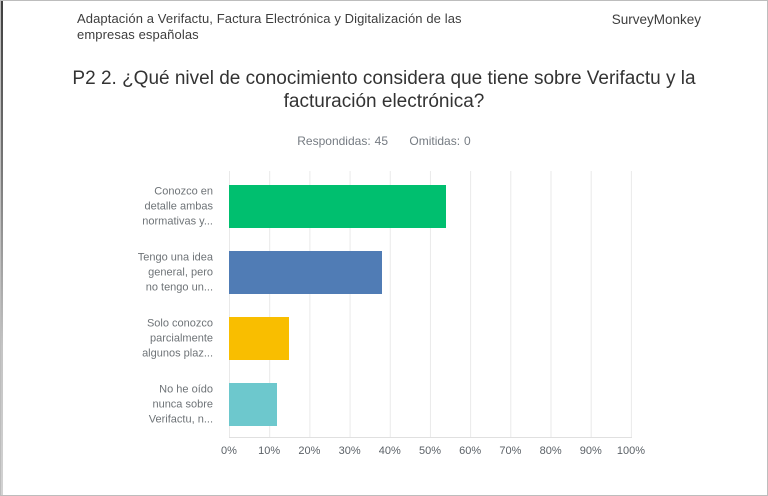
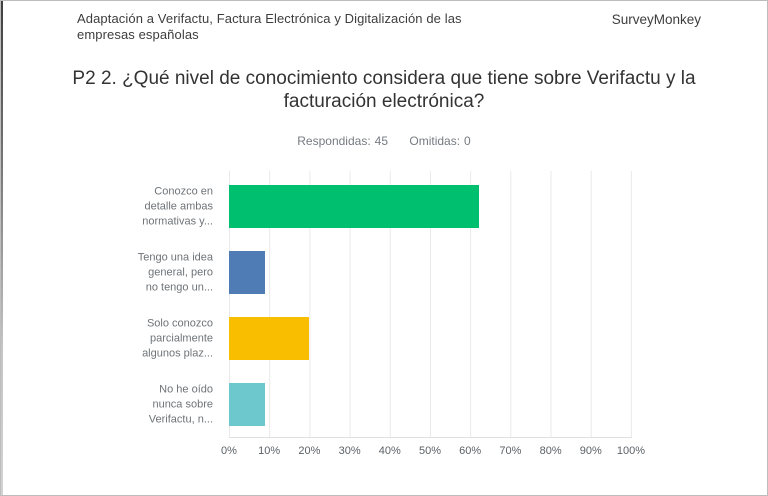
Conozco en detalle ambas normativas y...: 54% -> 62%
Tengo una idea general, pero no tengo un...: 38% -> 9%
Solo conozco parcialmente algunos plaz...: 15% -> 20%
No he oído nunca sobre Verifactu, n...: 12% -> 9%
